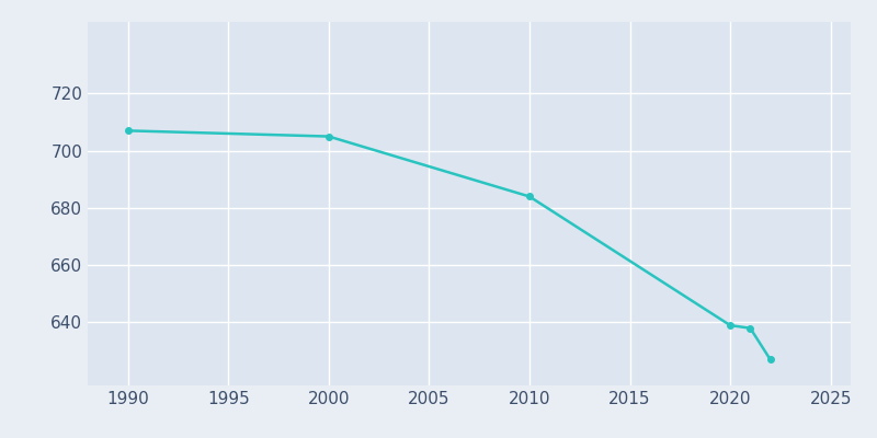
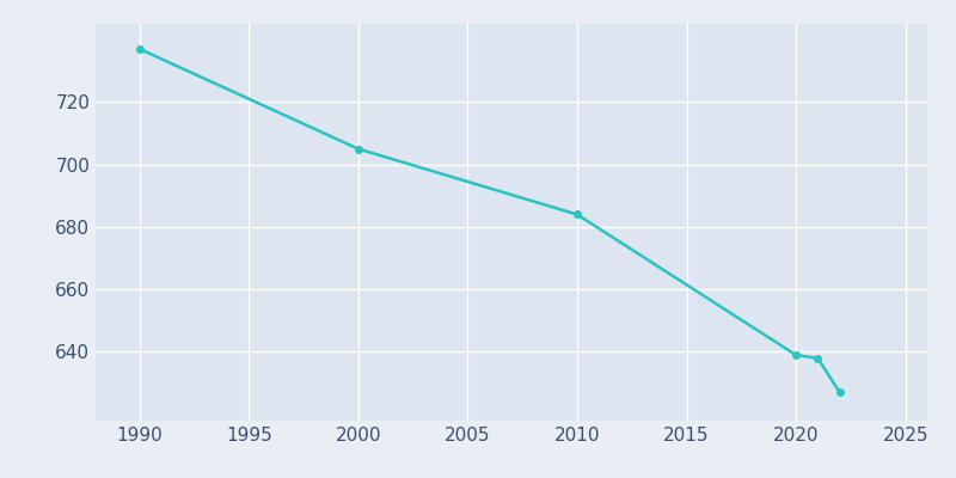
1990: 707 -> 737
